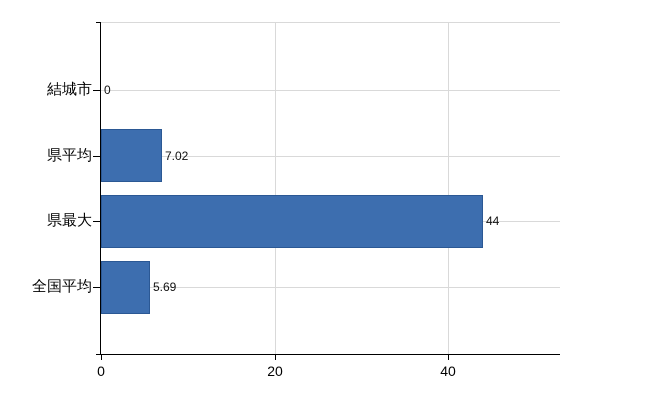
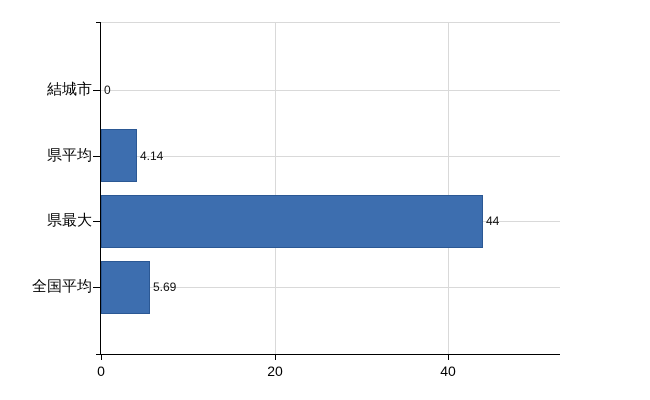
県平均: 7.02 -> 4.14
